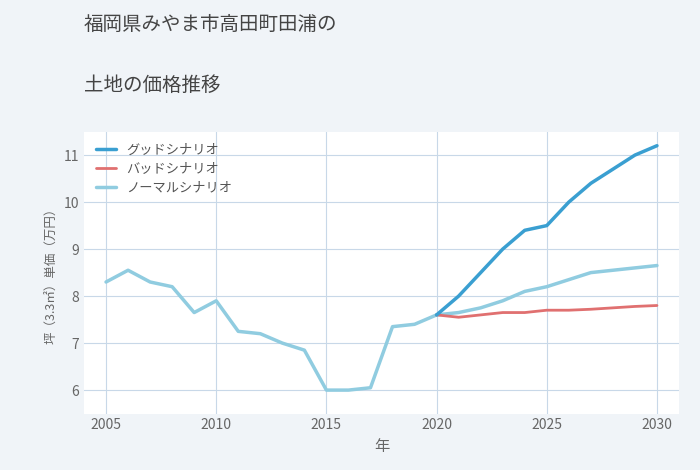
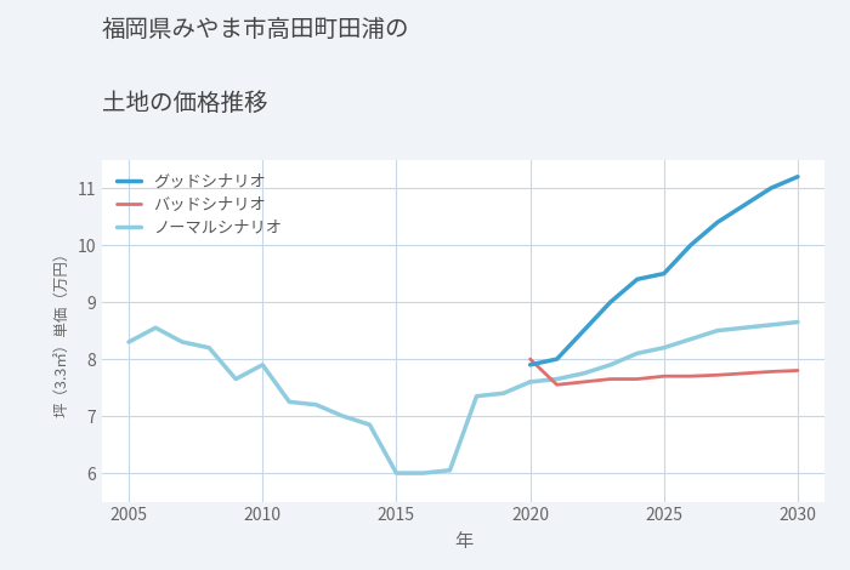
グッドシナリオ/2020: 7.6 -> 7.9
バッドシナリオ/2020: 7.60 -> 8.00
